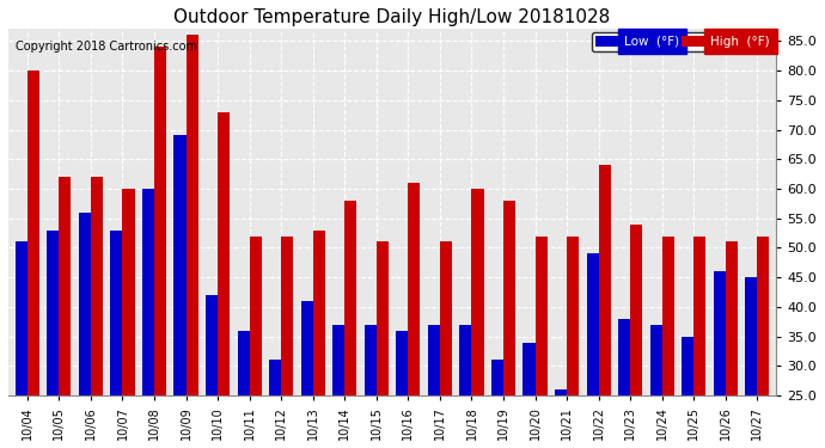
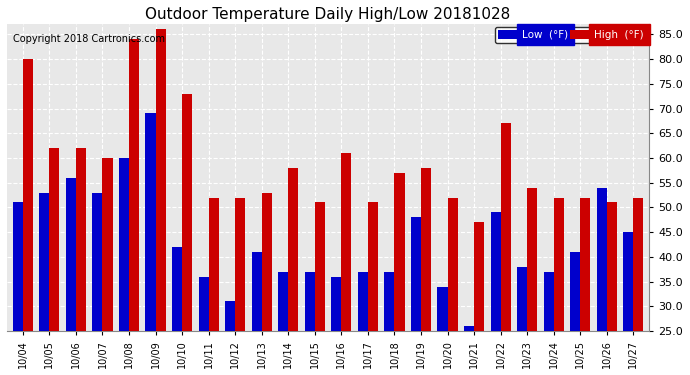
High (°F)/10/18: 60 -> 57
Low (°F)/10/19: 31 -> 48
High (°F)/10/21: 52 -> 47
High (°F)/10/22: 64 -> 67
Low (°F)/10/25: 35 -> 41
Low (°F)/10/26: 46 -> 54
